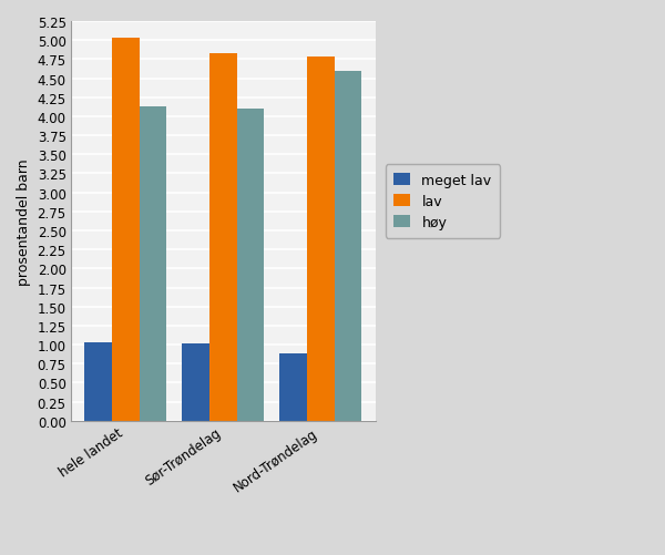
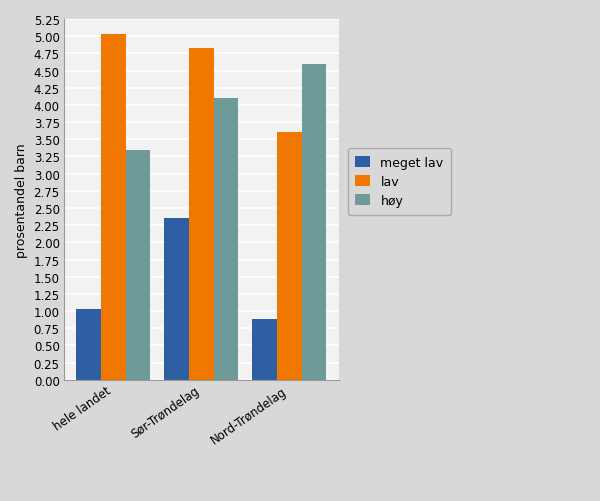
høy/hele landet: 4.13 -> 3.34
meget lav/Sør-Trøndelag: 1.01 -> 2.36
lav/Nord-Trøndelag: 4.79 -> 3.60
